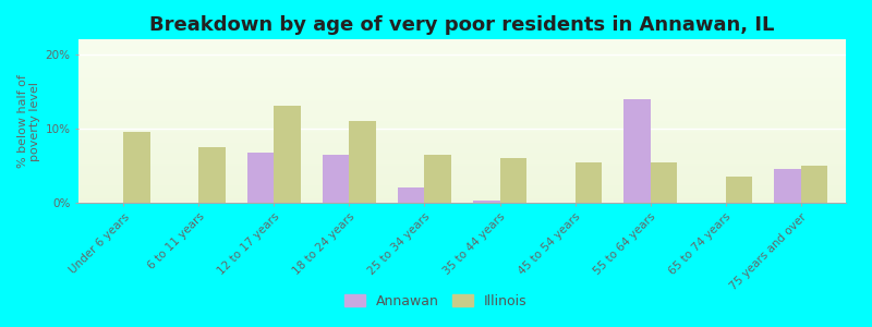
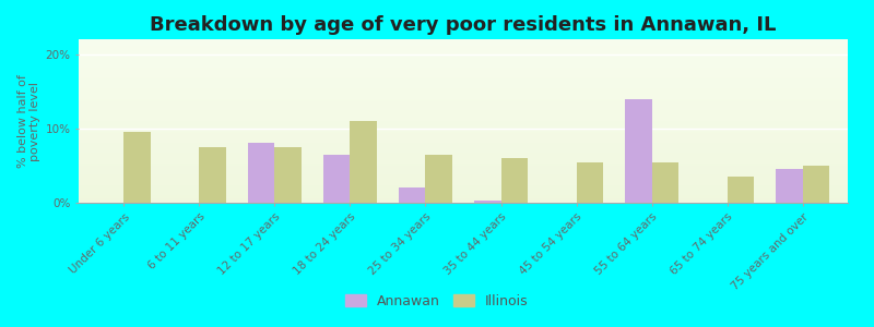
Annawan/12 to 17 years: 6.8% -> 8.0%
Illinois/12 to 17 years: 13.0% -> 7.5%
